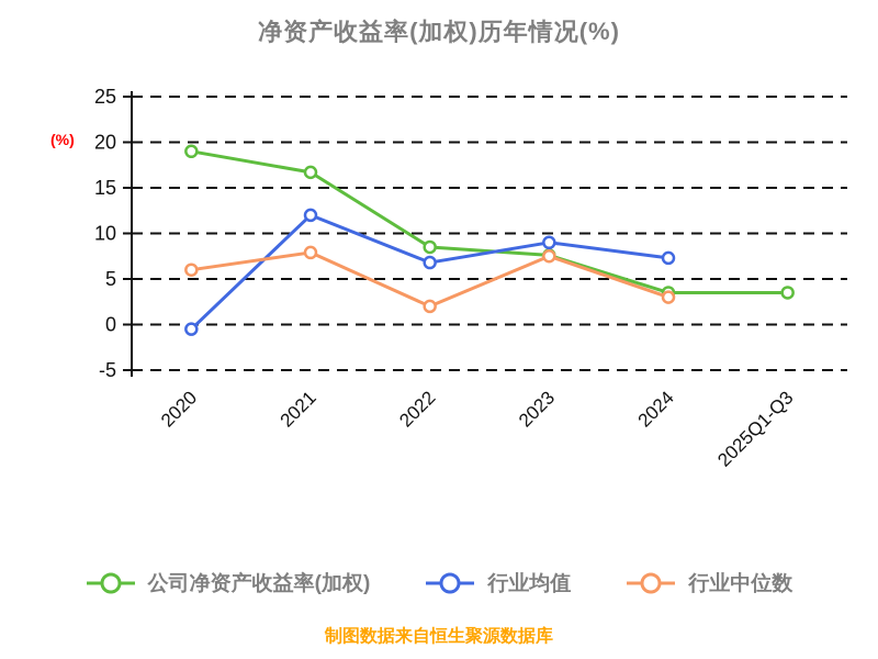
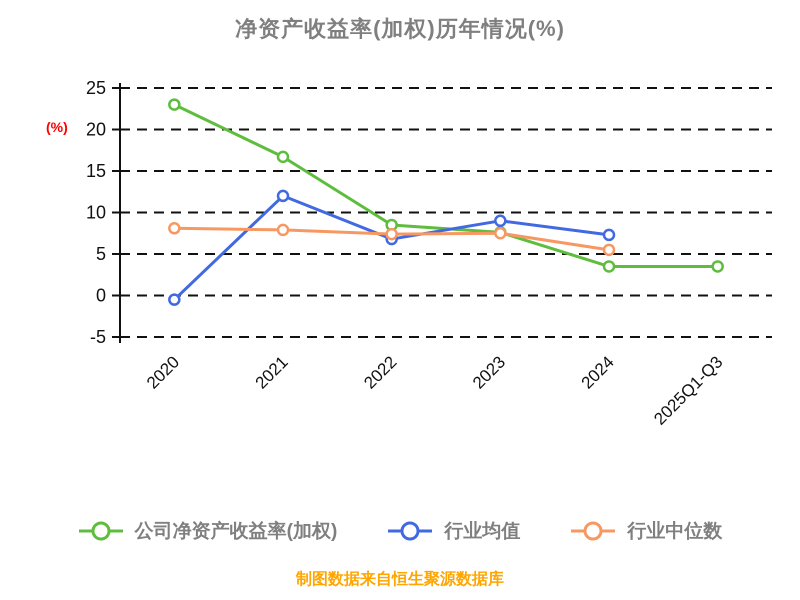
公司净资产收益率(加权)/2020: 19 -> 23
行业中位数/2020: 6 -> 8
行业中位数/2022: 2 -> 7
行业中位数/2024: 3 -> 6
